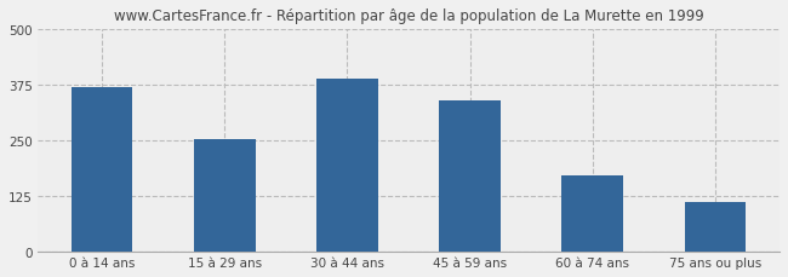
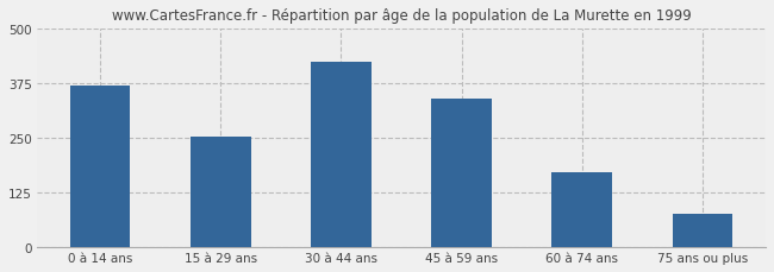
30 à 44 ans: 388 -> 425
75 ans ou plus: 110 -> 75
